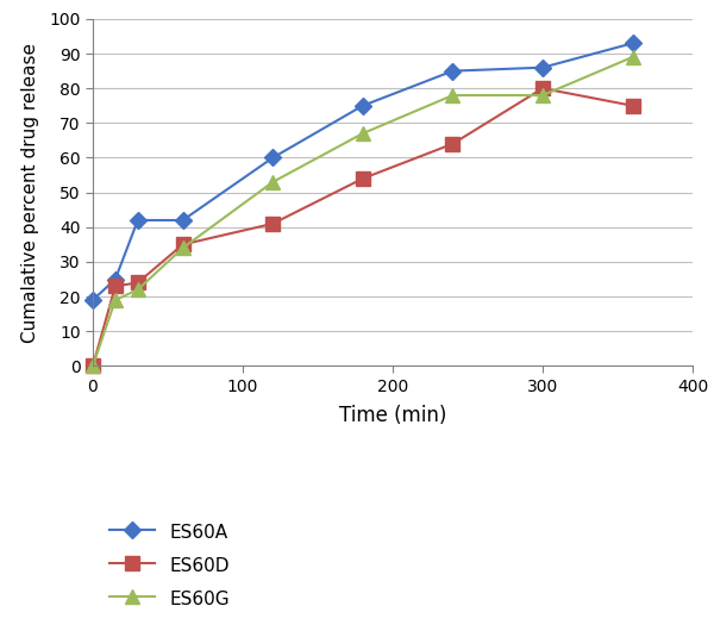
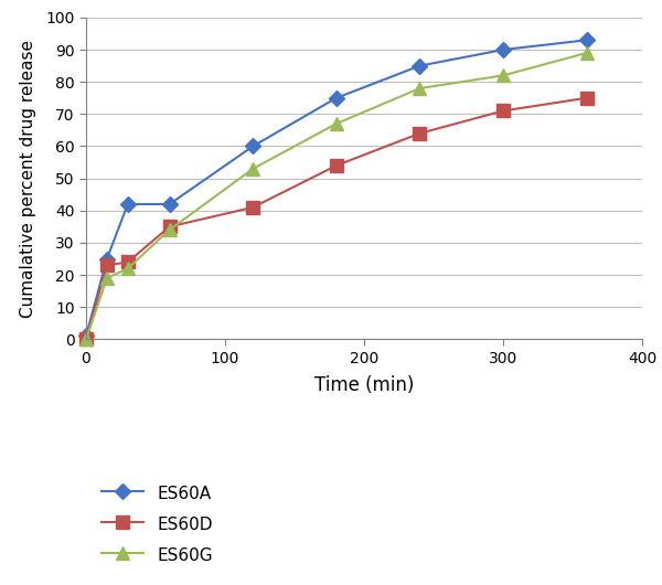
ES60A/0: 19 -> 1
ES60A/300: 86 -> 90
ES60D/300: 80 -> 71
ES60G/300: 78 -> 82
